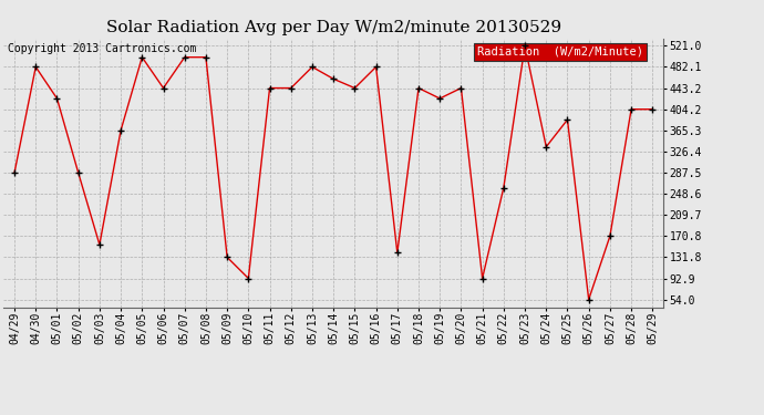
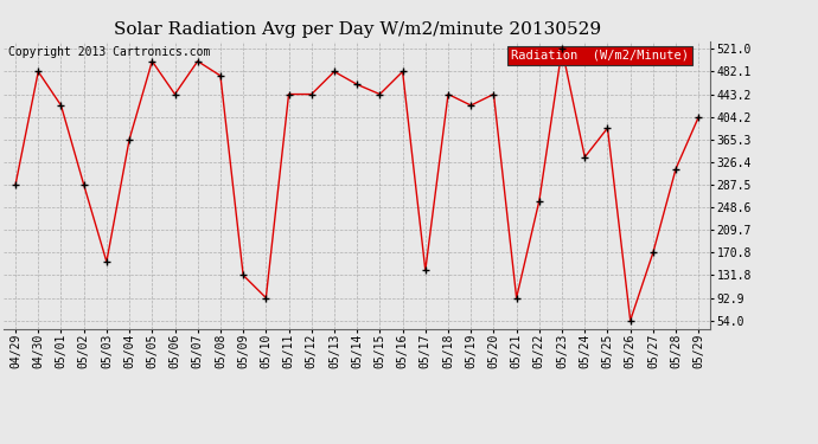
05/08: 500 -> 475
05/28: 404 -> 315
